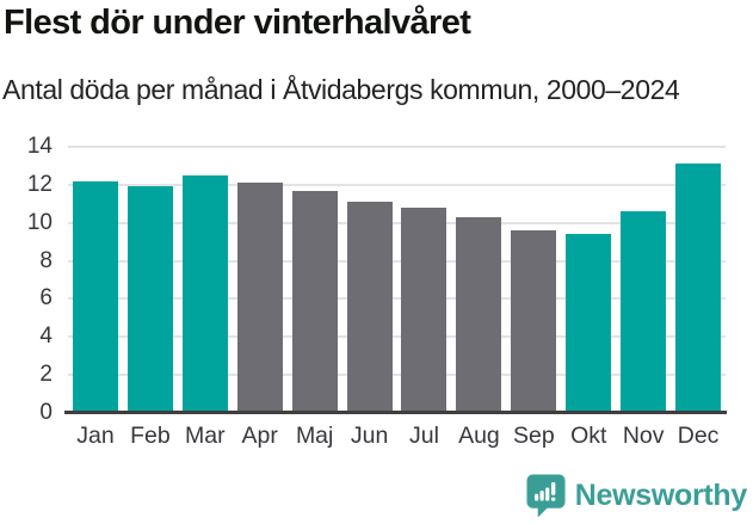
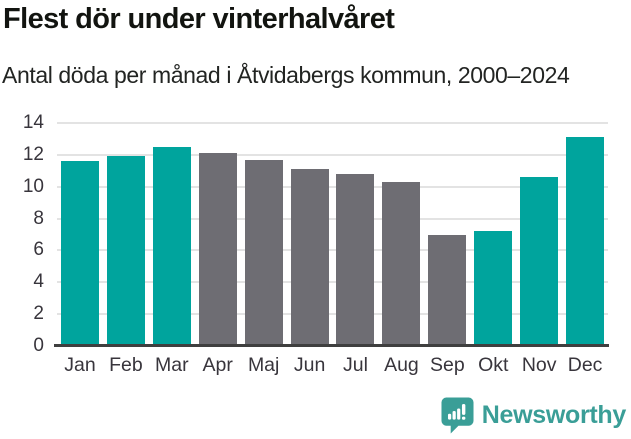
Jan: 12.2 -> 11.6
Sep: 9.6 -> 7.0
Okt: 9.4 -> 7.2
